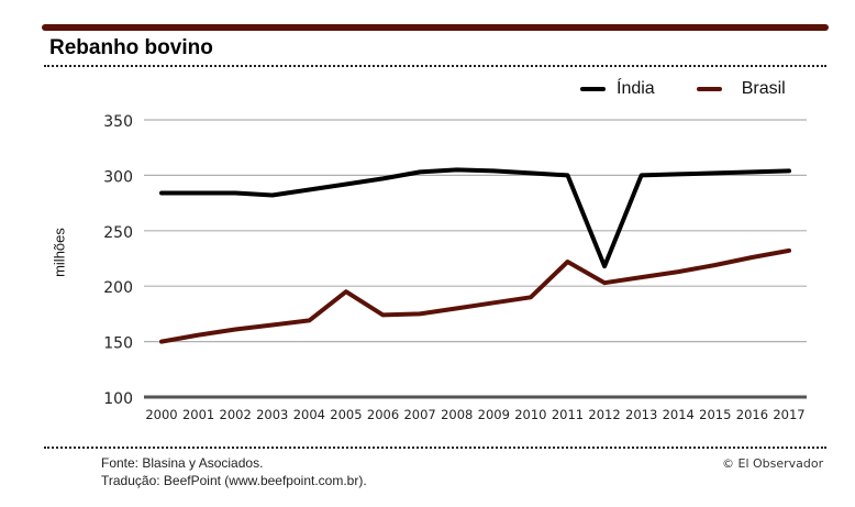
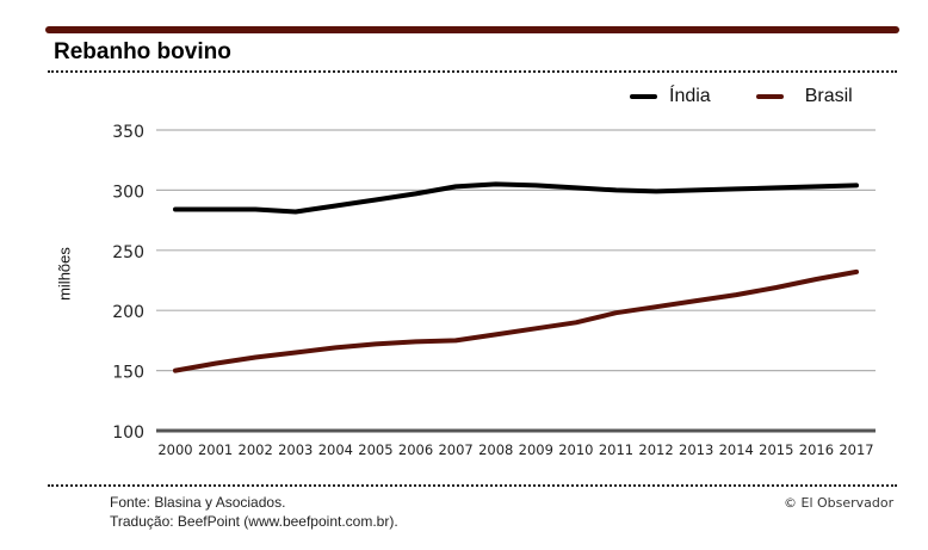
Brasil/2005: 195 -> 172
Brasil/2011: 222 -> 198
Índia/2012: 218 -> 299
